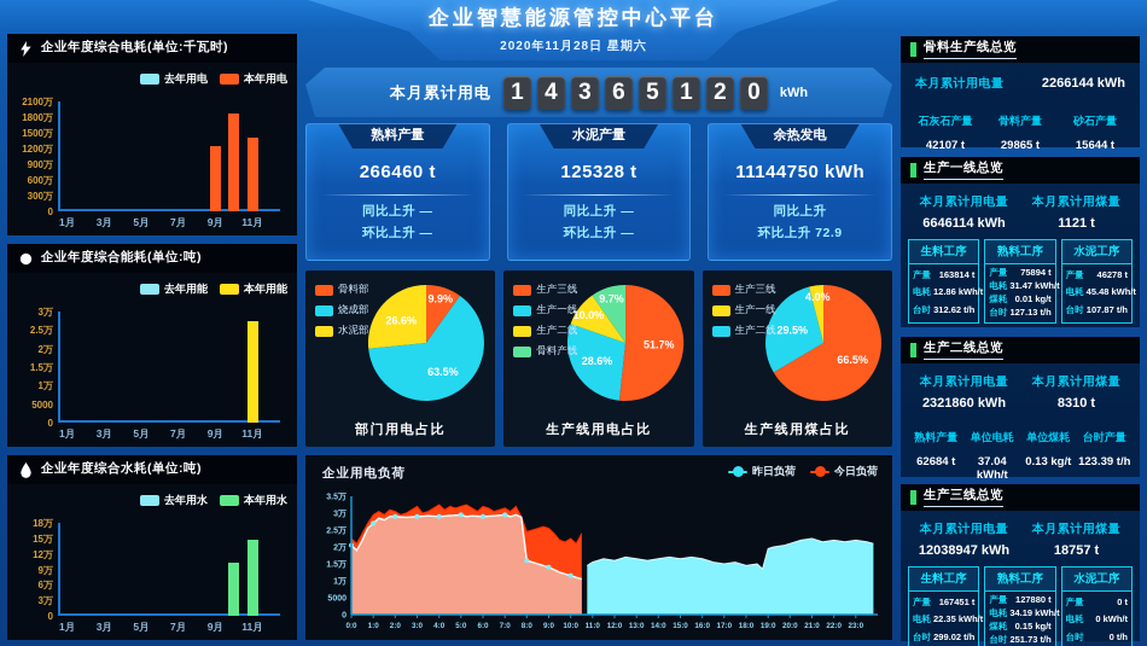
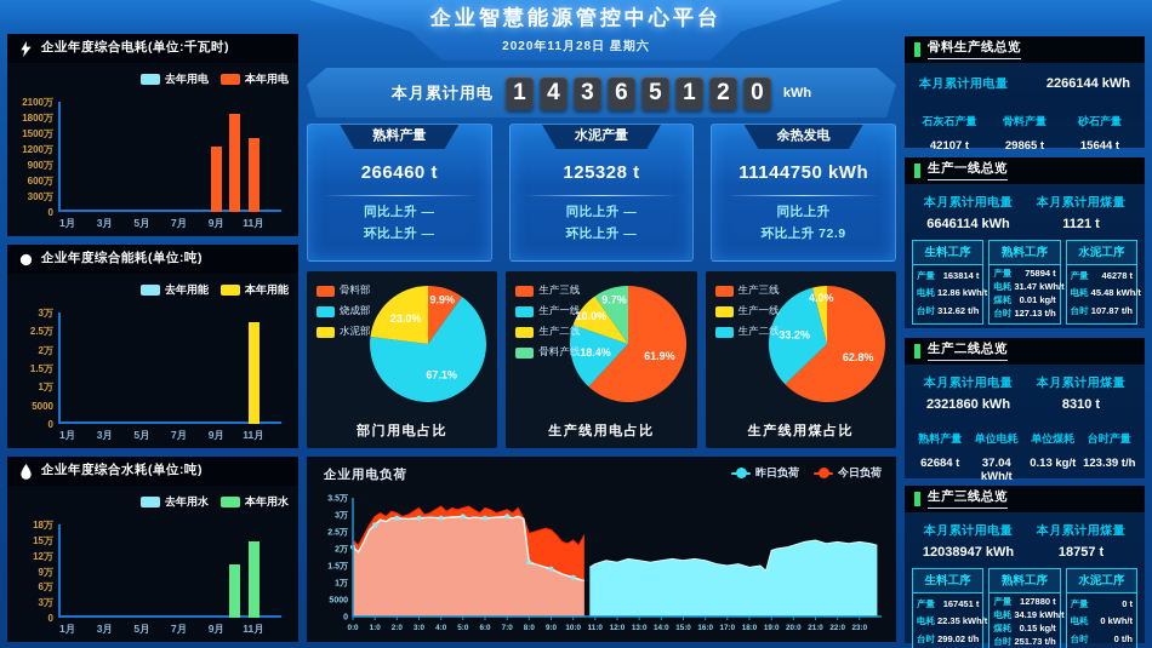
部门用电占比/烧成部: 63.5% -> 67.1%
部门用电占比/水泥部: 26.6% -> 23.0%
生产线用电占比/生产三线: 51.7% -> 61.9%
生产线用电占比/生产一线: 28.6% -> 18.4%
生产线用煤占比/生产三线: 66.5% -> 62.8%
生产线用煤占比/生产二线: 29.5% -> 33.2%
